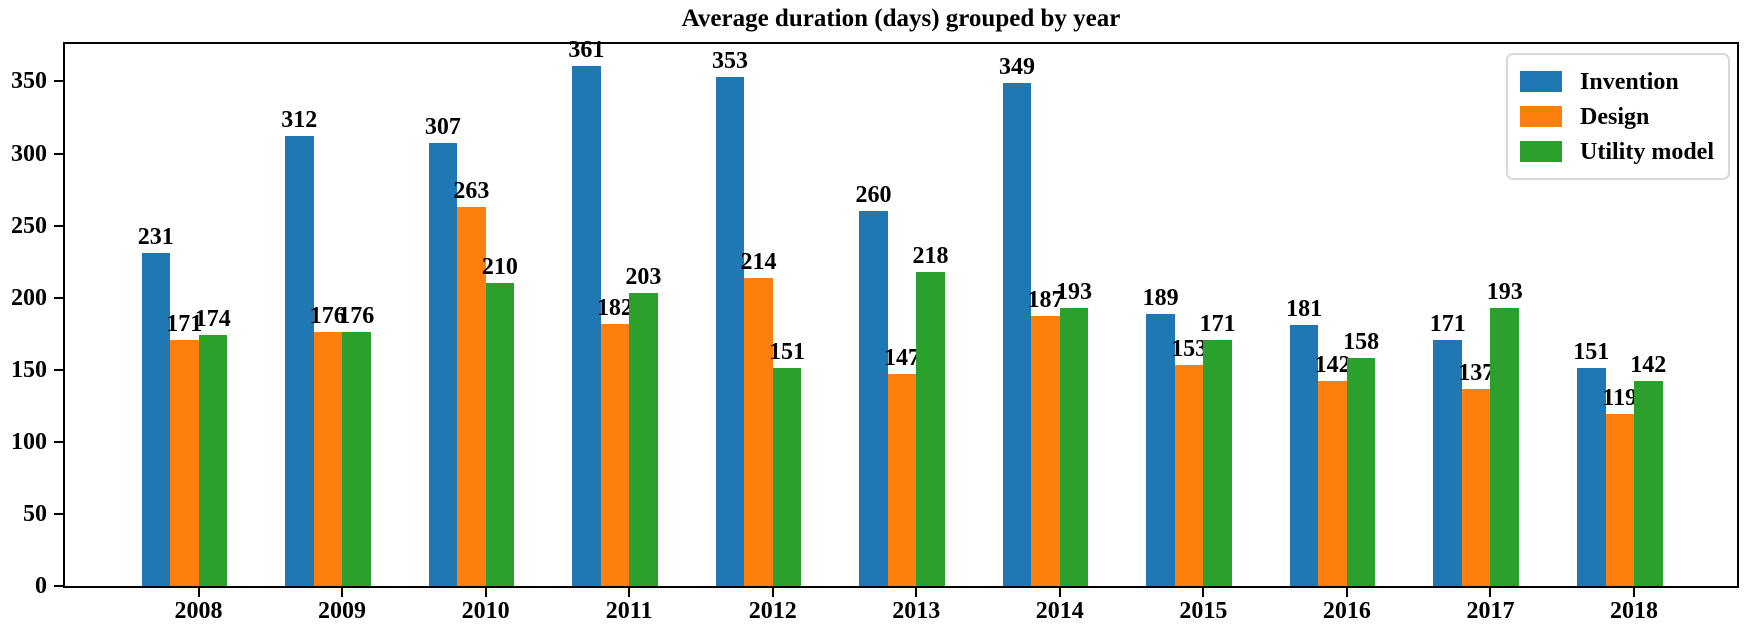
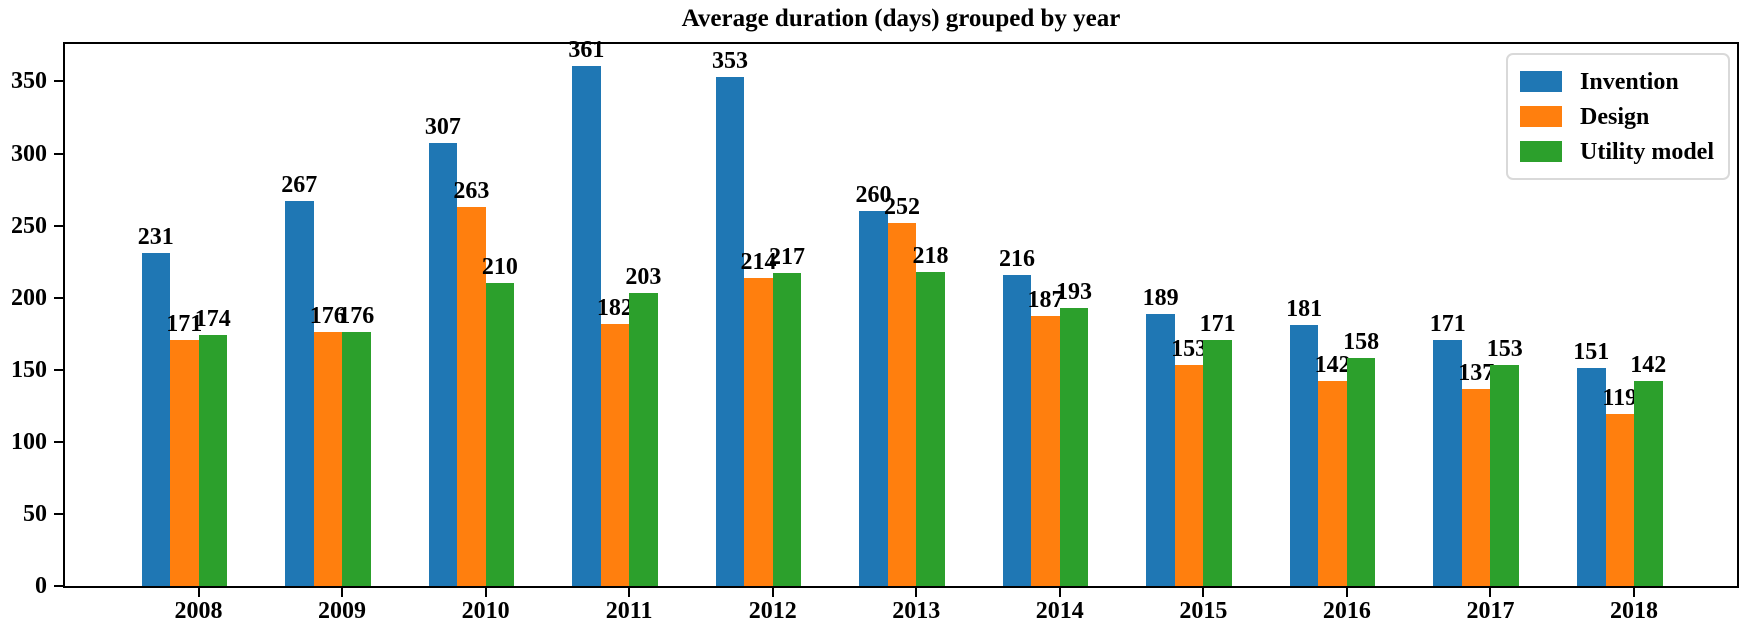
Invention/2009: 312 -> 267
Utility model/2012: 151 -> 217
Design/2013: 147 -> 252
Invention/2014: 349 -> 216
Utility model/2017: 193 -> 153
